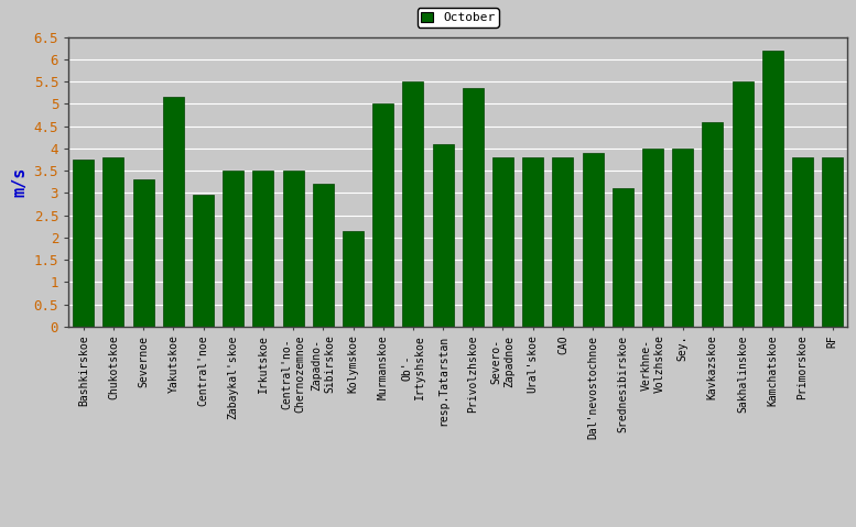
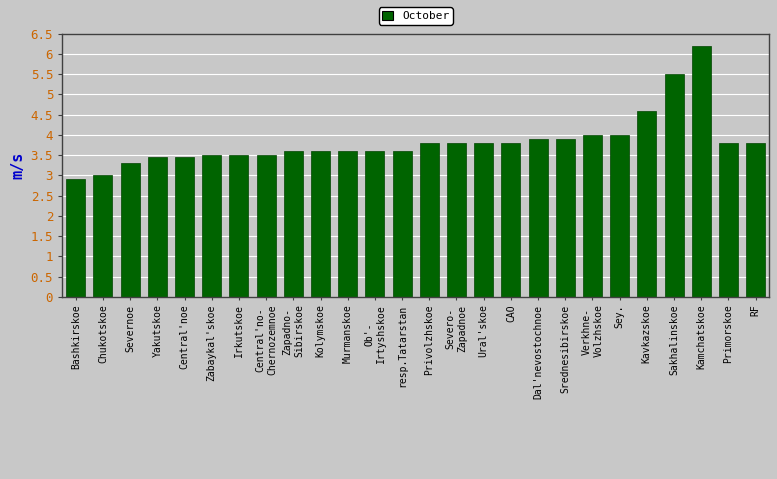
Bashkirskoe: 3.75 -> 2.90
Chukotskoe: 3.80 -> 3.00
Yakutskoe: 5.15 -> 3.45
Central'noe: 2.95 -> 3.45
Zapadno- Sibirskoe: 3.20 -> 3.60
Kolymskoe: 2.15 -> 3.60
Murmanskoe: 5.00 -> 3.60
Ob'- Irtyshskoe: 5.50 -> 3.60
resp.Tatarstan: 4.10 -> 3.60
Privolzhskoe: 5.35 -> 3.80
Srednesibirskoe: 3.10 -> 3.90
